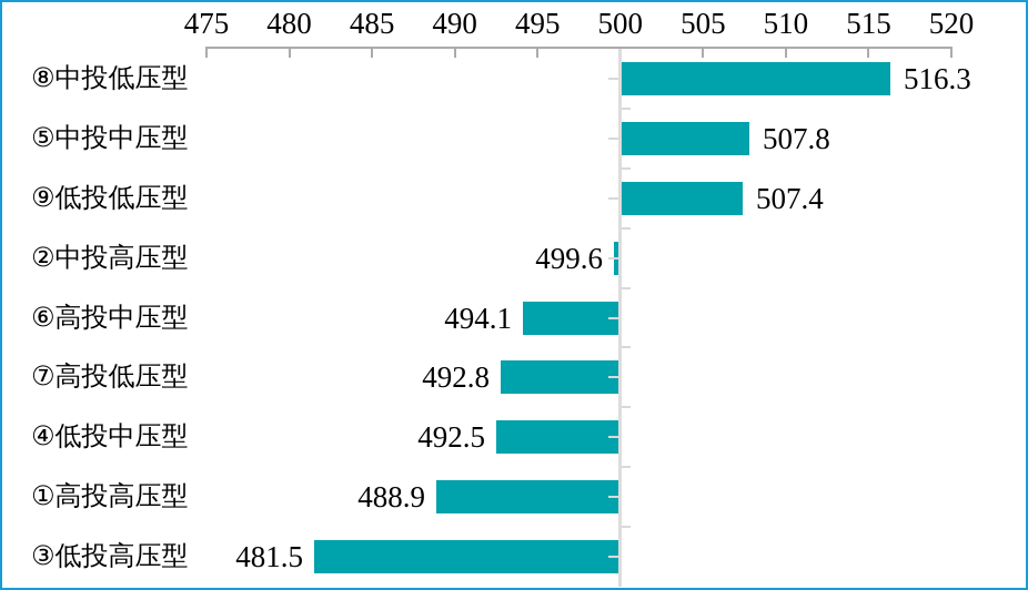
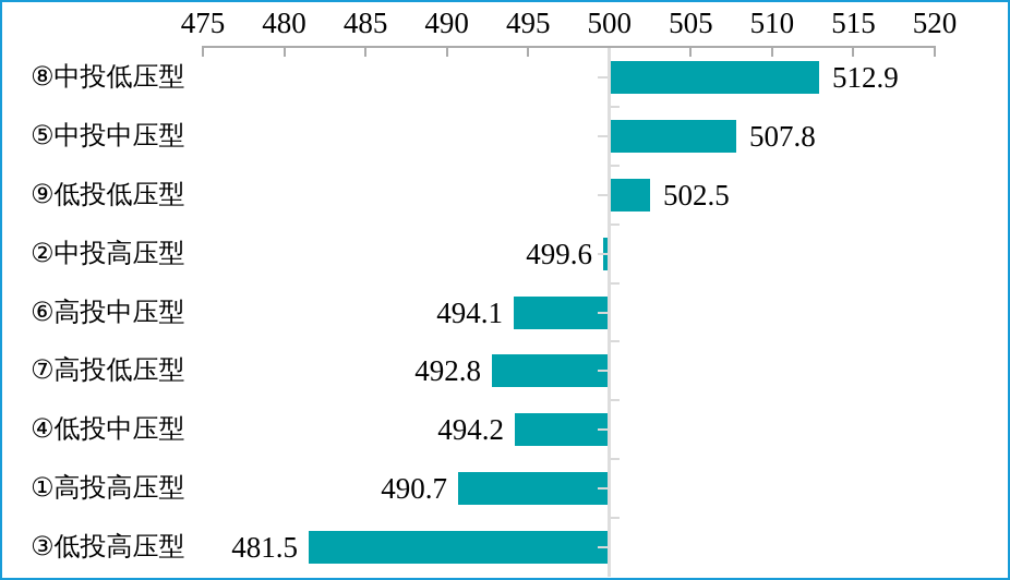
⑧中投低压型: 516.3 -> 512.9
⑨低投低压型: 507.4 -> 502.5
④低投中压型: 492.5 -> 494.2
①高投高压型: 488.9 -> 490.7
